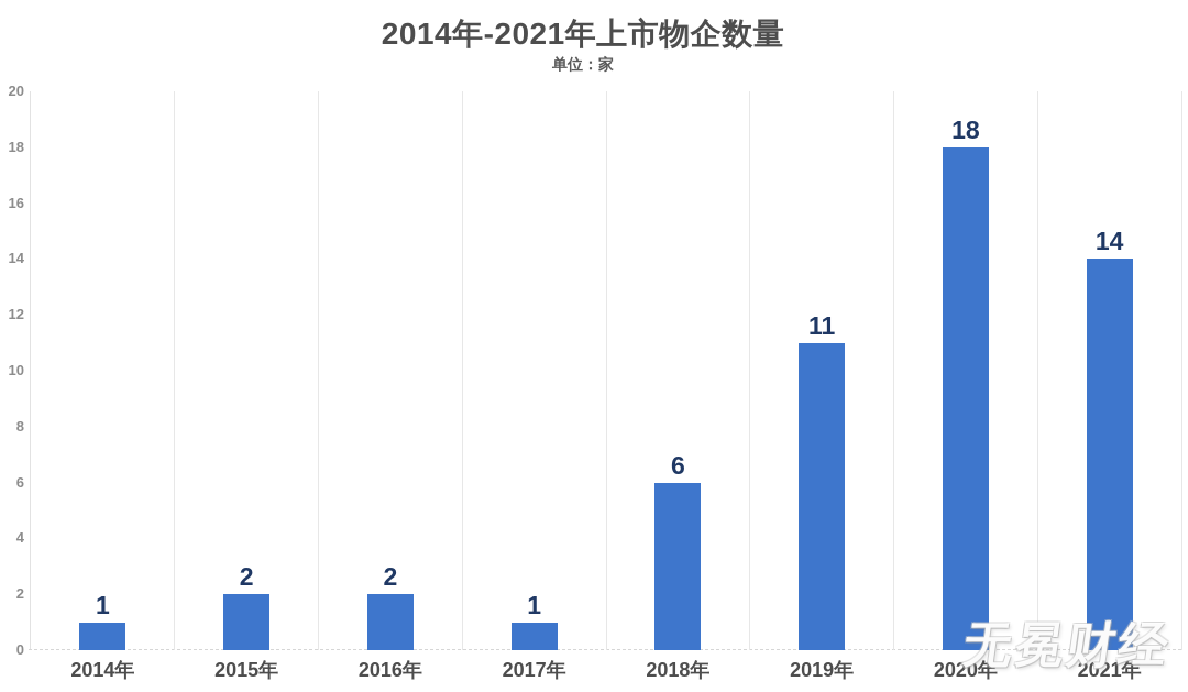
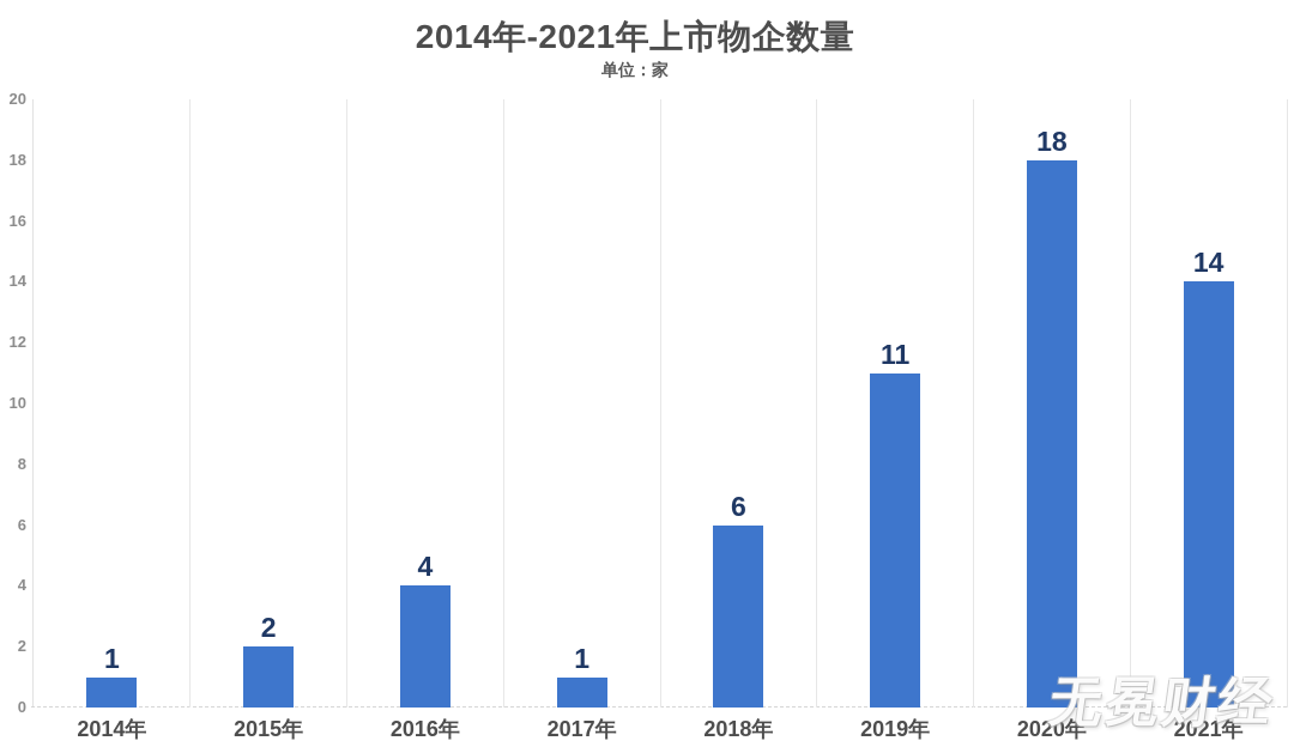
2016年: 2 -> 4
